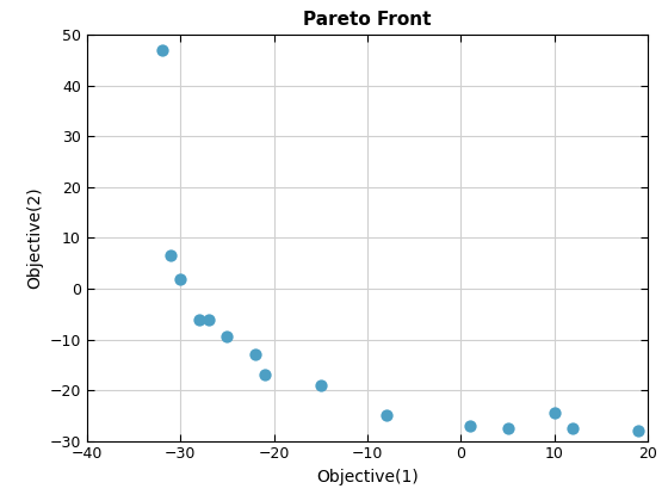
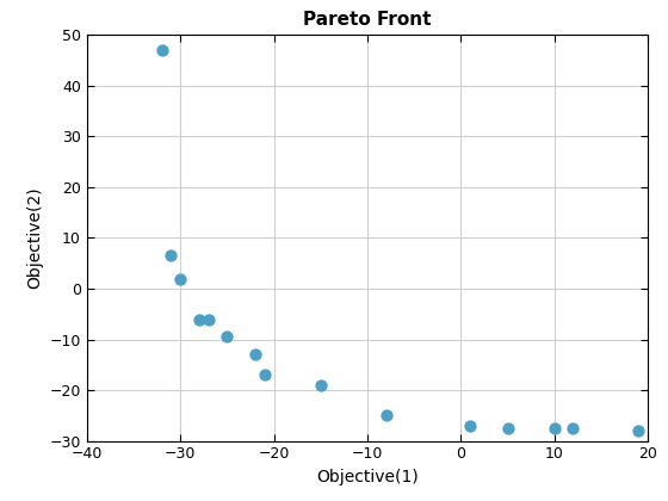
10: -24.5 -> -27.5
